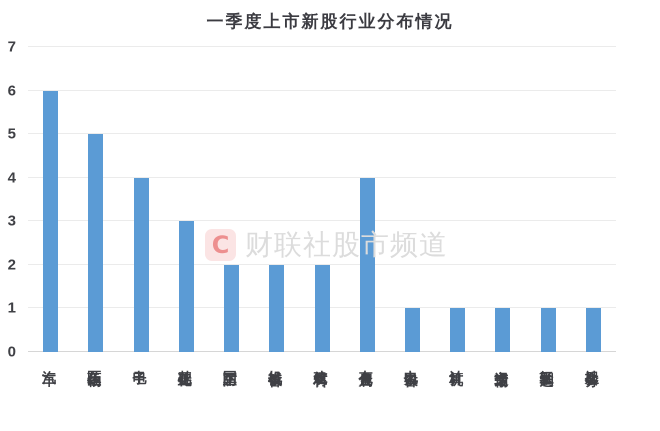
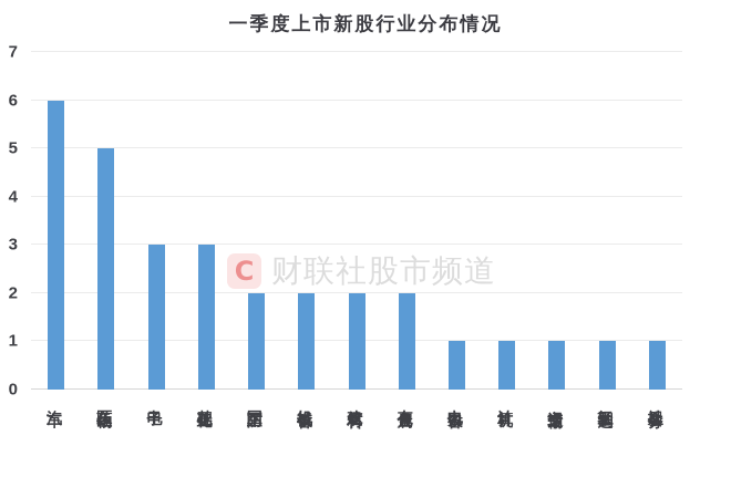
电子: 4 -> 3
有色金属: 4 -> 2
